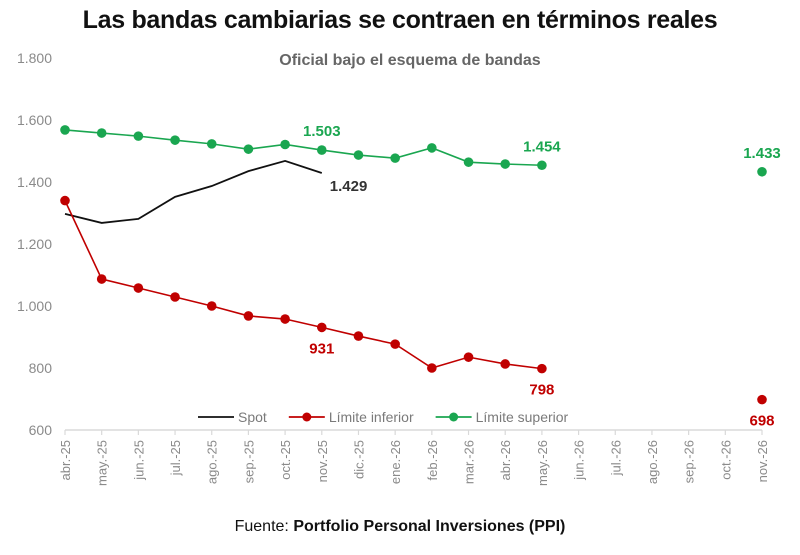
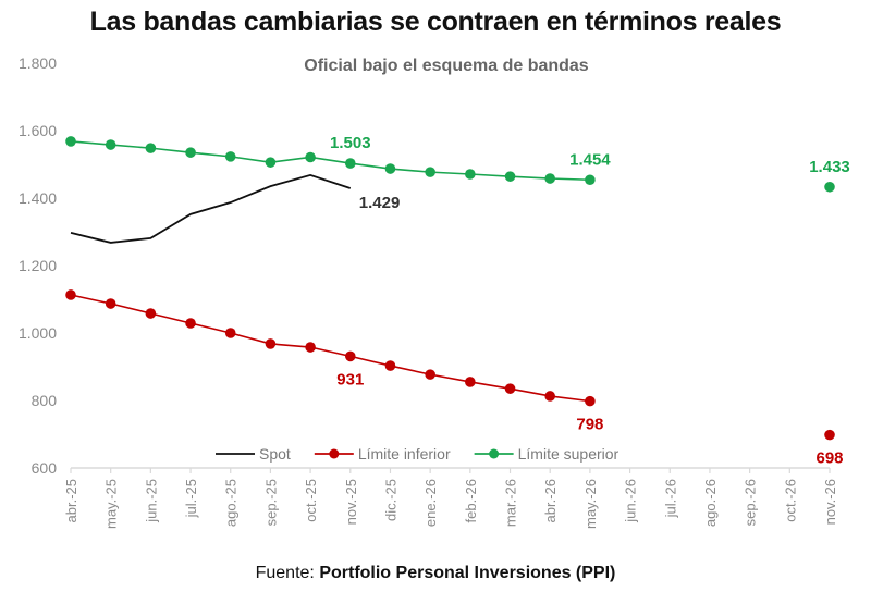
Límite inferior/abr.-25: 1340 -> 1110
Límite inferior/feb.-26: 800 -> 860
Límite superior/feb.-26: 1510 -> 1470
